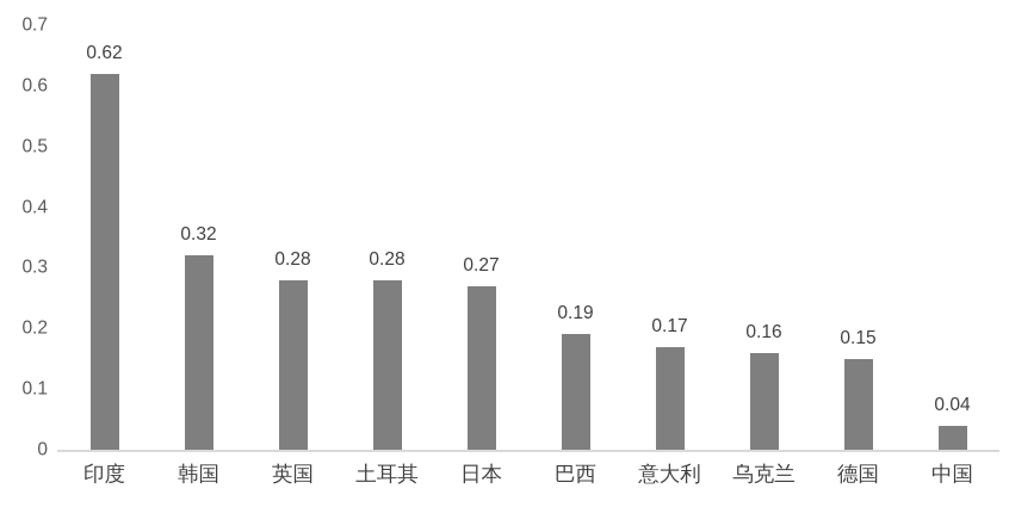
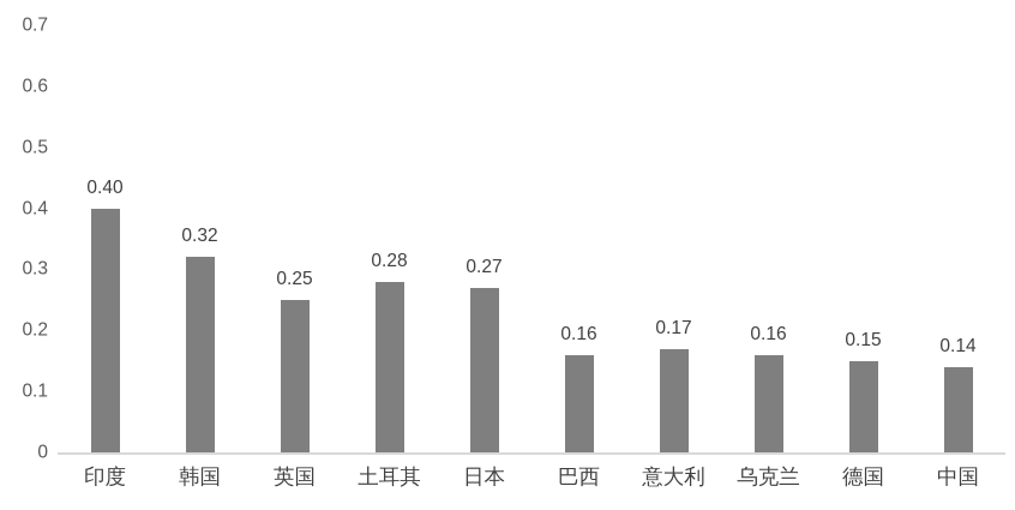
印度: 0.62 -> 0.40
英国: 0.28 -> 0.25
巴西: 0.19 -> 0.16
中国: 0.04 -> 0.14
